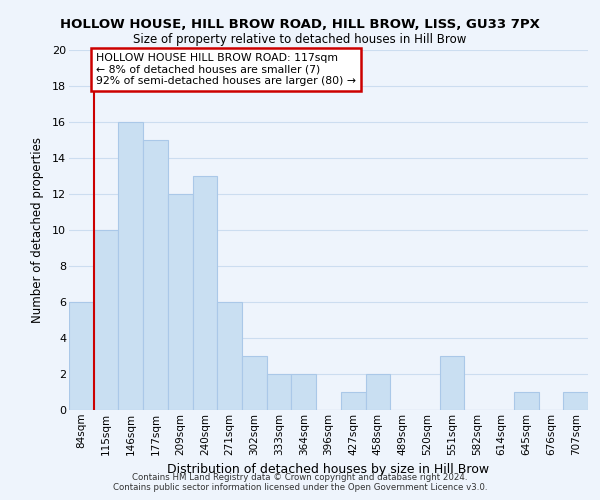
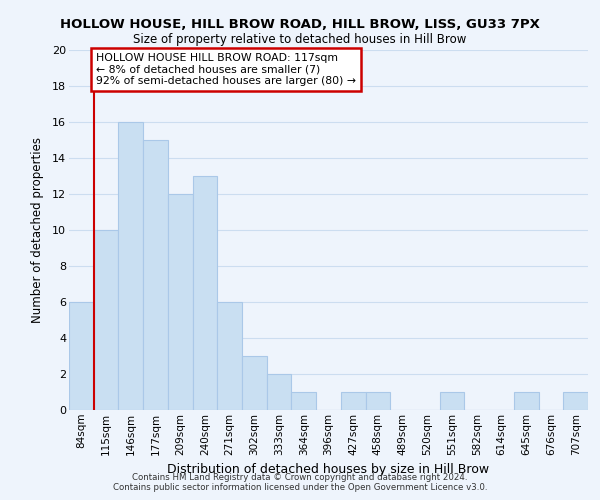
364sqm: 2 -> 1
458sqm: 2 -> 1
551sqm: 3 -> 1
